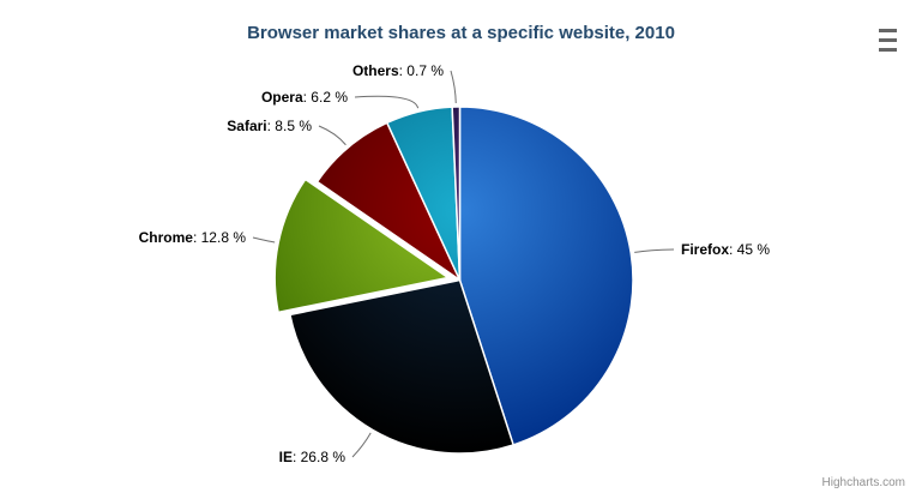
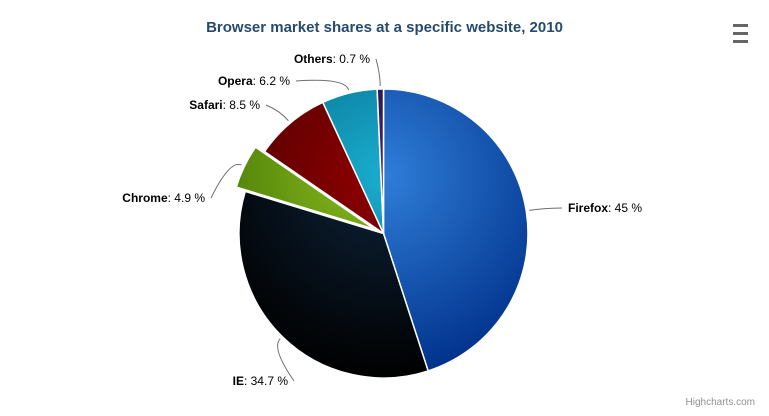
IE: 26.8 -> 34.7
Chrome: 12.8 -> 4.9
